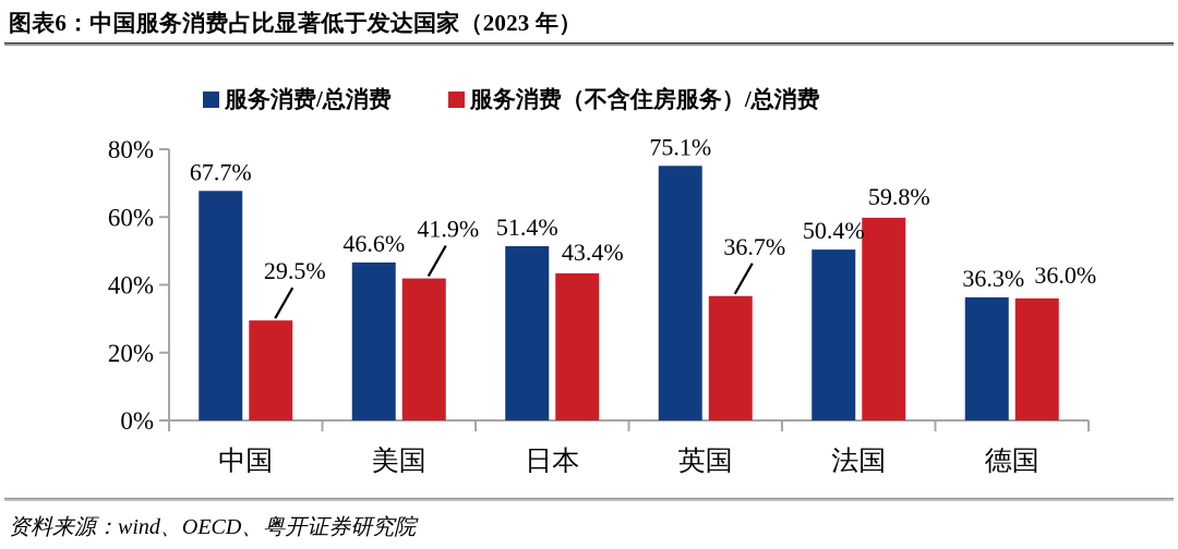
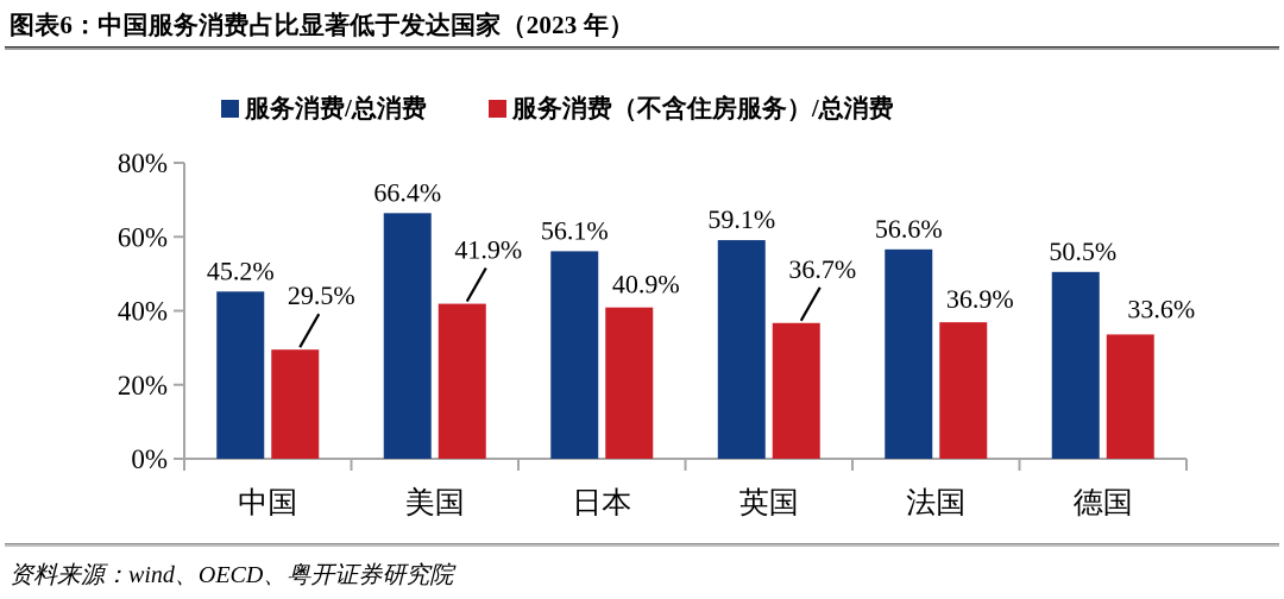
服务消费/总消费/中国: 67.7% -> 45.2%
服务消费/总消费/美国: 46.6% -> 66.4%
服务消费/总消费/日本: 51.4% -> 56.1%
服务消费（不含住房服务）/总消费/日本: 43.4% -> 40.9%
服务消费/总消费/英国: 75.1% -> 59.1%
服务消费/总消费/法国: 50.4% -> 56.6%
服务消费（不含住房服务）/总消费/法国: 59.8% -> 36.9%
服务消费/总消费/德国: 36.3% -> 50.5%
服务消费（不含住房服务）/总消费/德国: 36.0% -> 33.6%
